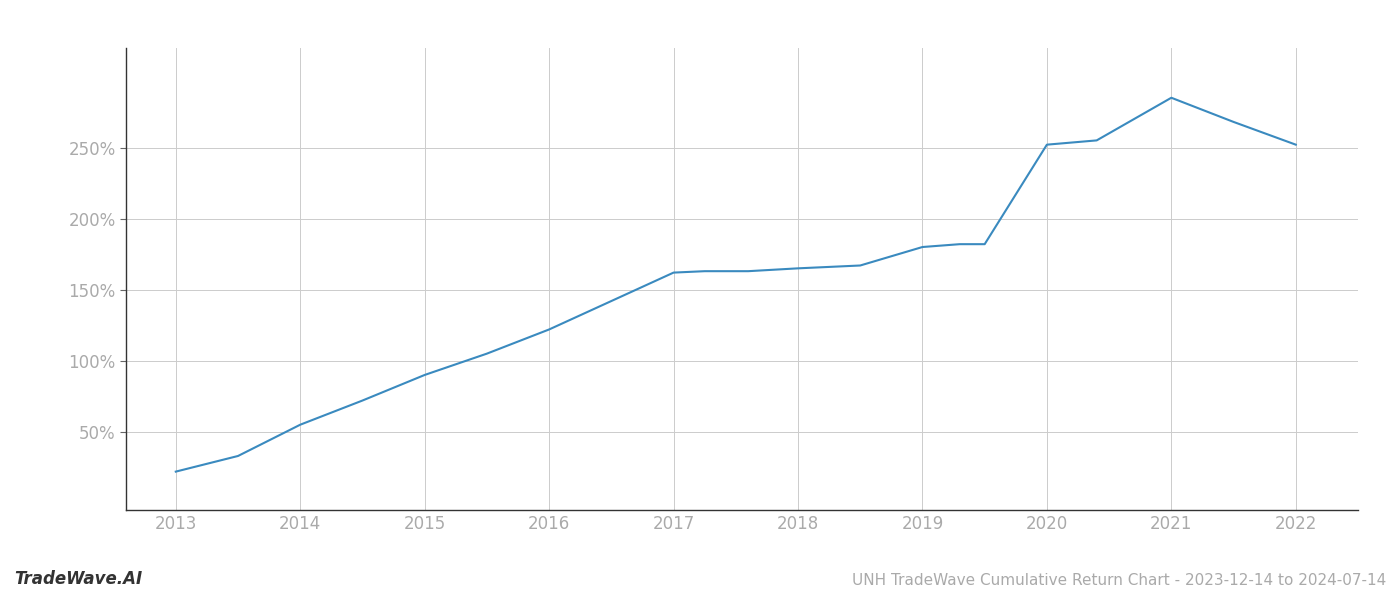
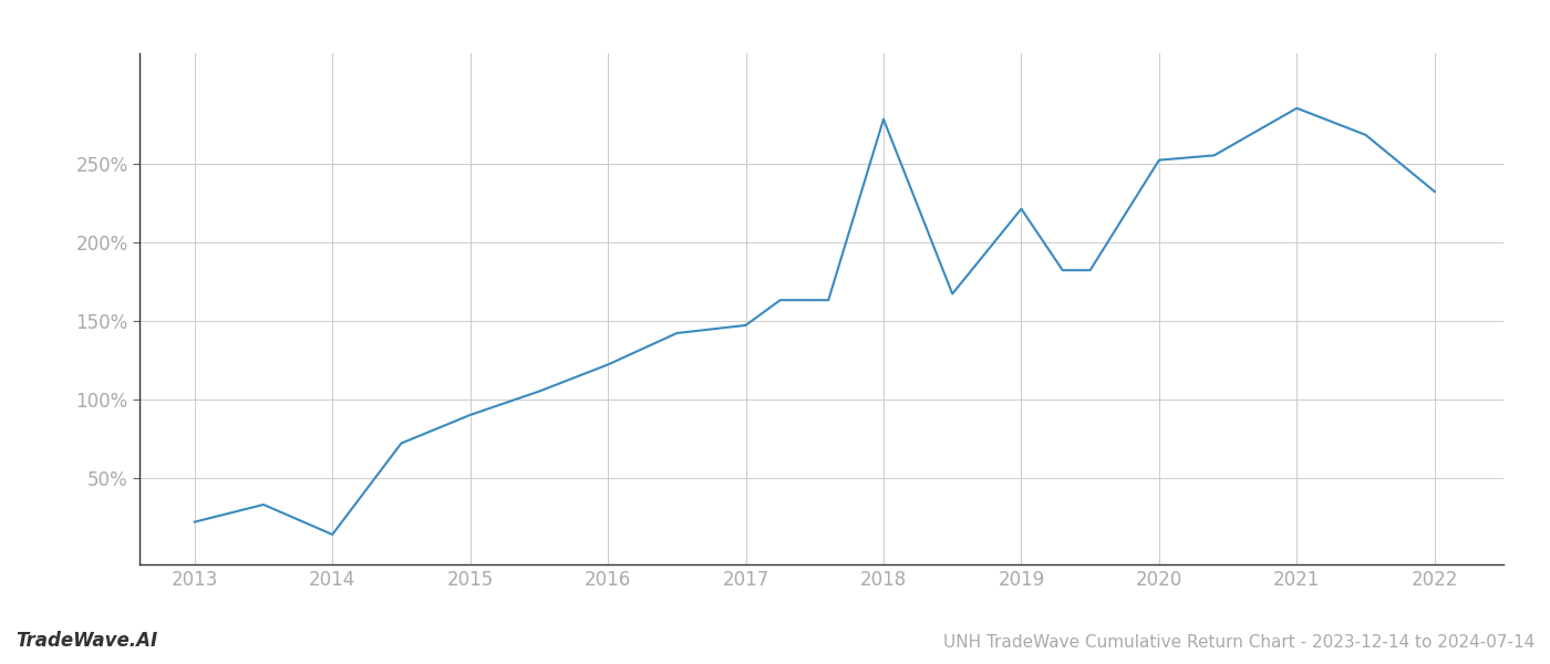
2014: 55% -> 14%
2017: 162% -> 147%
2018: 165% -> 278%
2019: 180% -> 221%
2022: 252% -> 232%
